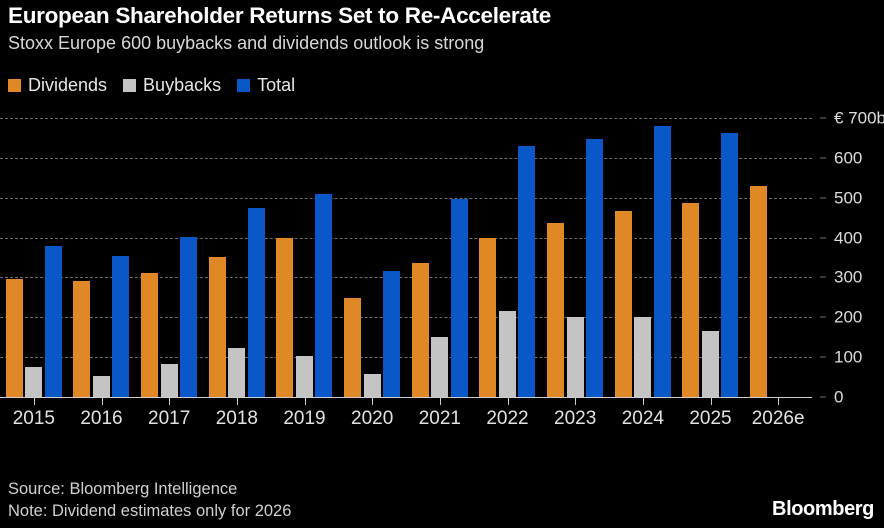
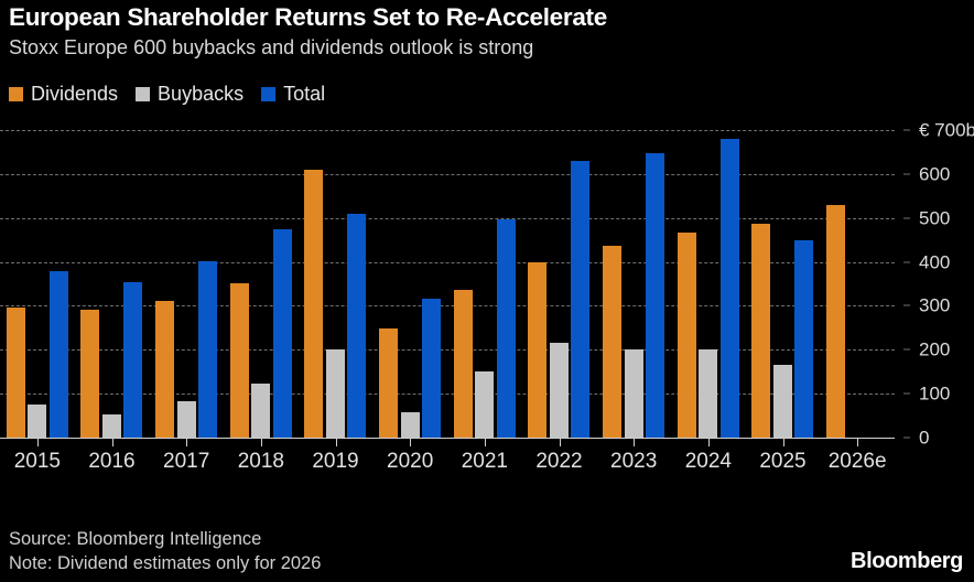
Dividends/2019: 400 -> 610
Buybacks/2019: 100 -> 200
Total/2025: 660 -> 450
